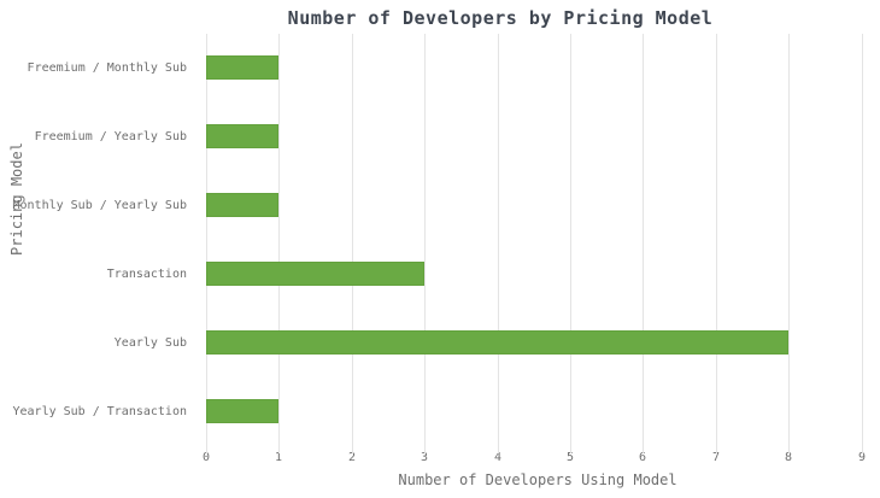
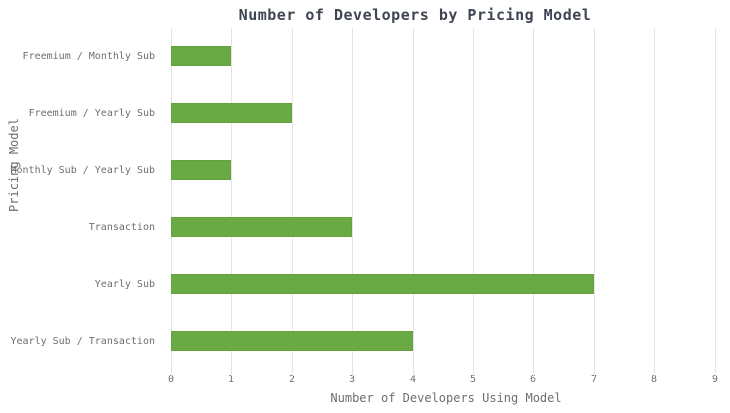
Freemium / Yearly Sub: 1 -> 2
Yearly Sub: 8 -> 7
Yearly Sub / Transaction: 1 -> 4
